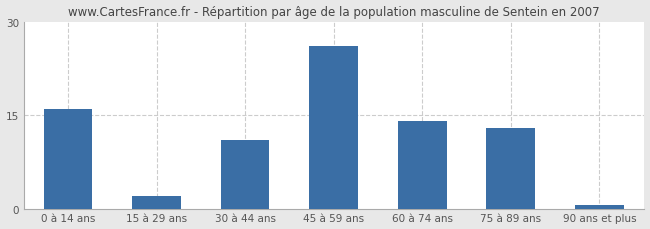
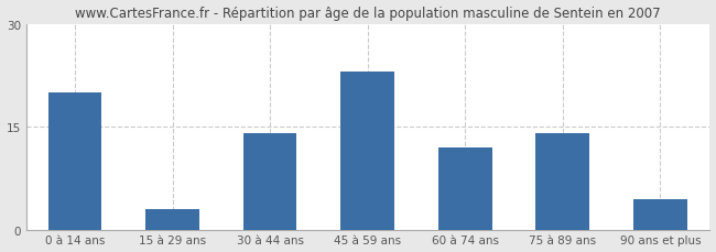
0 à 14 ans: 16.0 -> 20.0
15 à 29 ans: 2.0 -> 3.0
30 à 44 ans: 11.0 -> 14.0
45 à 59 ans: 26.0 -> 23.0
60 à 74 ans: 14.0 -> 12.0
75 à 89 ans: 13.0 -> 14.0
90 ans et plus: 0.5 -> 4.4
